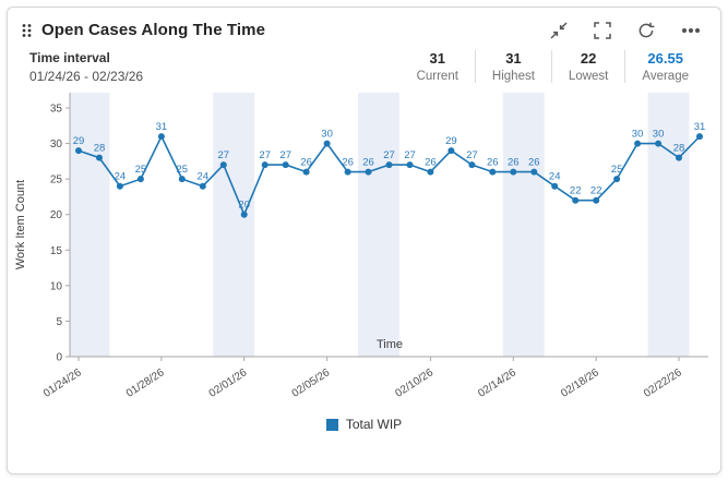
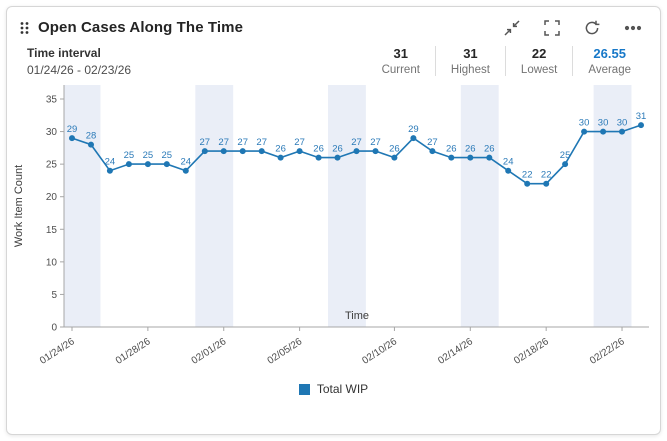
01/28/26: 31 -> 25
02/01/26: 20 -> 27
02/05/26: 30 -> 27
02/22/26: 28 -> 30
